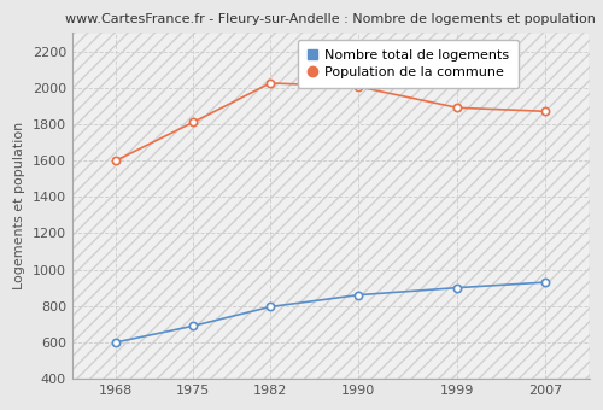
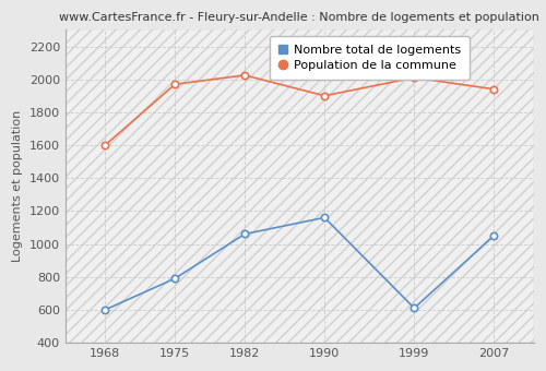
Nombre total de logements/1975: 690 -> 790
Population de la commune/1975: 1810 -> 1970
Nombre total de logements/1982: 800 -> 1060
Nombre total de logements/1990: 860 -> 1160
Population de la commune/1990: 2000 -> 1900
Nombre total de logements/1999: 900 -> 610
Population de la commune/1999: 1890 -> 2010
Nombre total de logements/2007: 930 -> 1050
Population de la commune/2007: 1870 -> 1940
